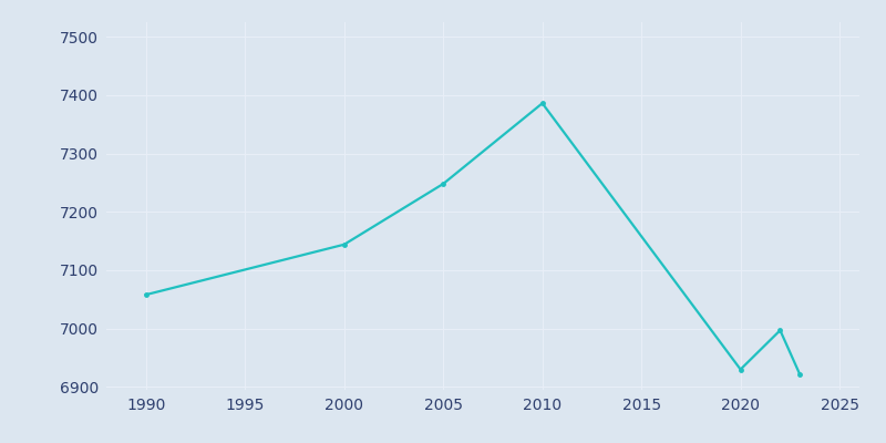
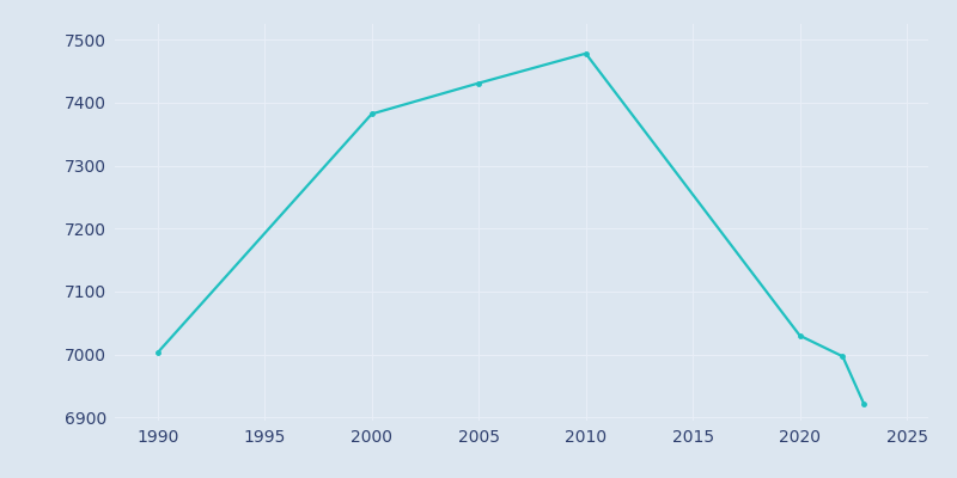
1990: 7058 -> 7003
2000: 7144 -> 7382
2005: 7248 -> 7431
2010: 7386 -> 7478
2020: 6930 -> 7030
